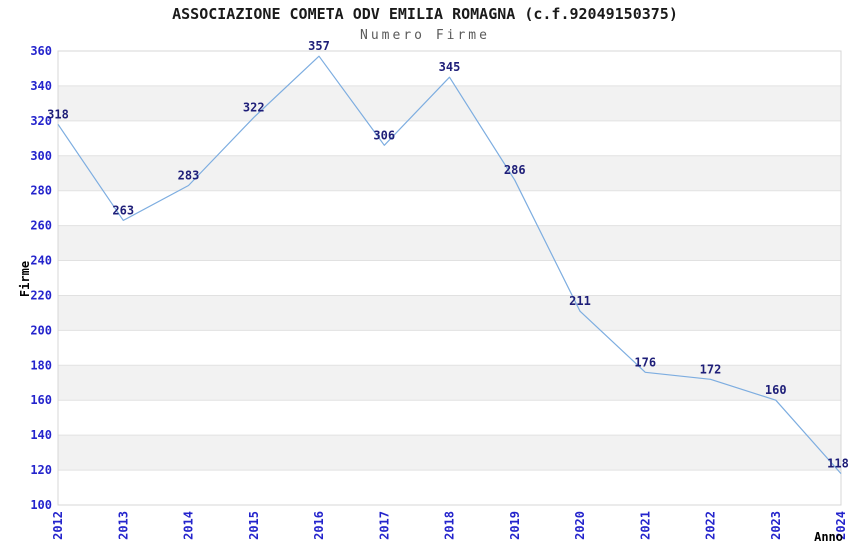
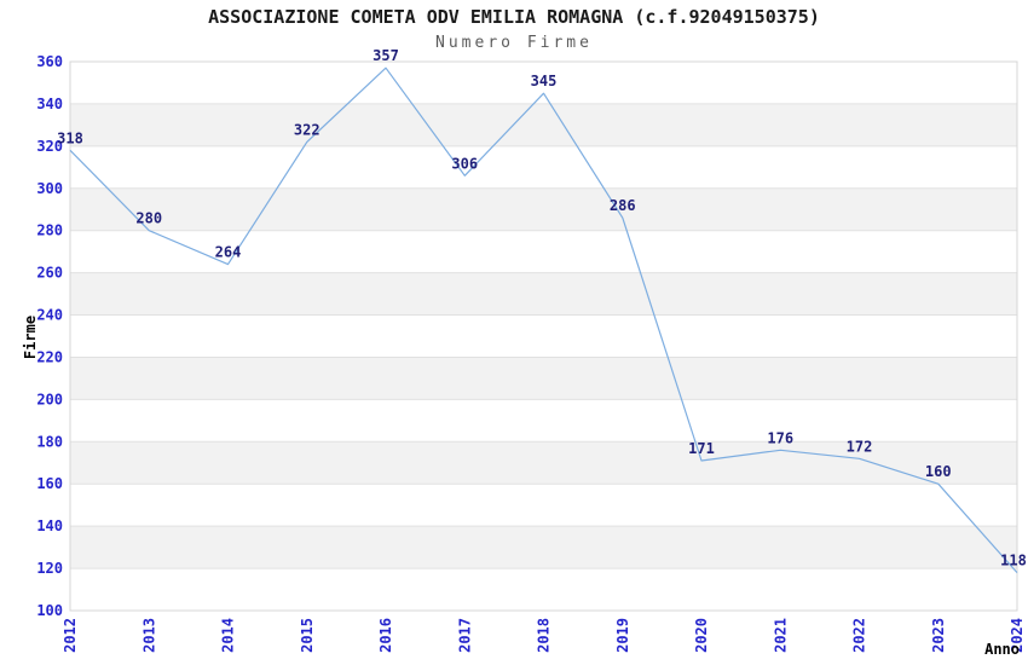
2013: 263 -> 280
2014: 283 -> 264
2020: 211 -> 171
